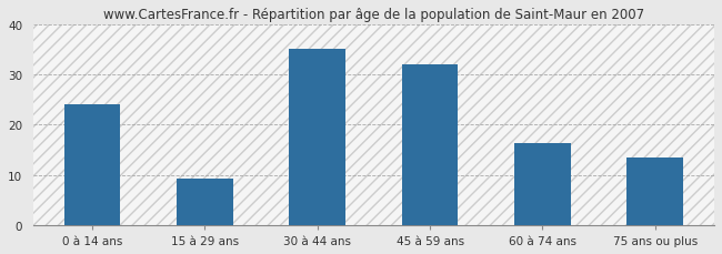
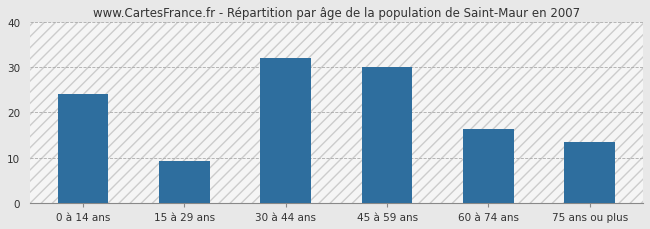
30 à 44 ans: 35.0 -> 32.0
45 à 59 ans: 32.0 -> 30.0
